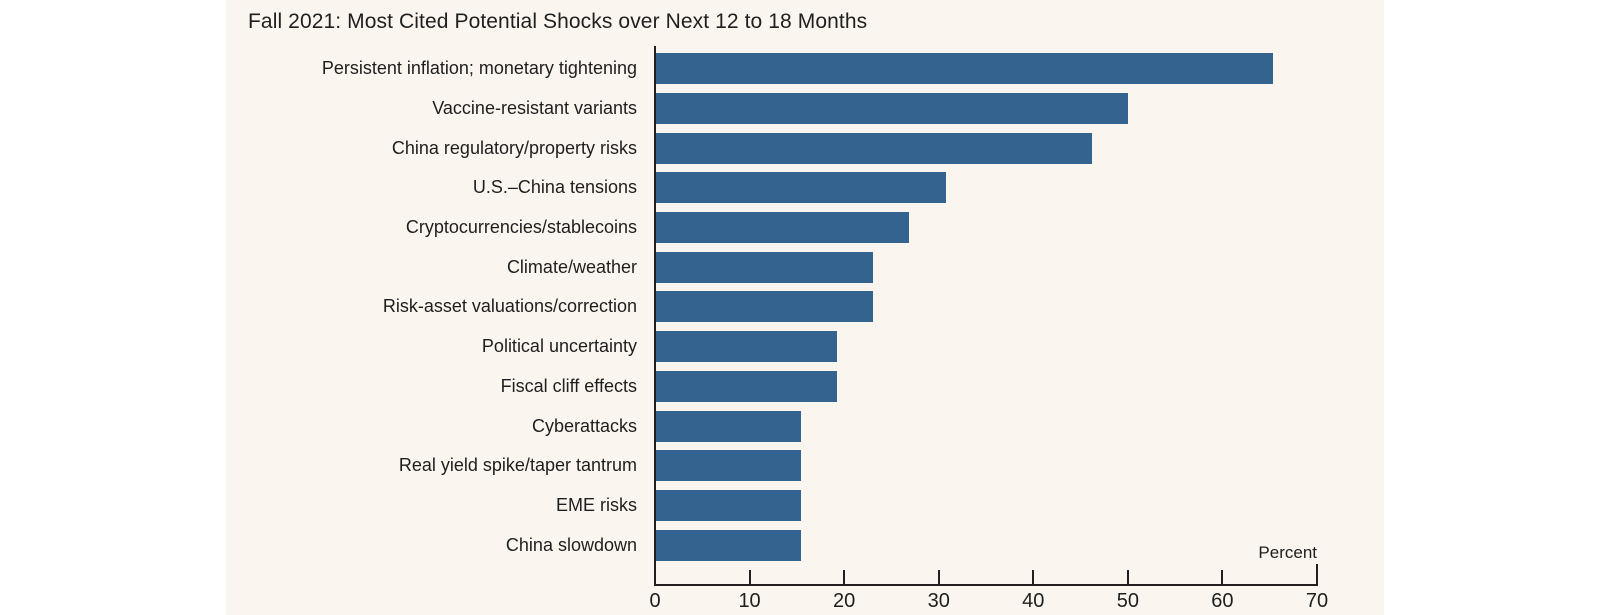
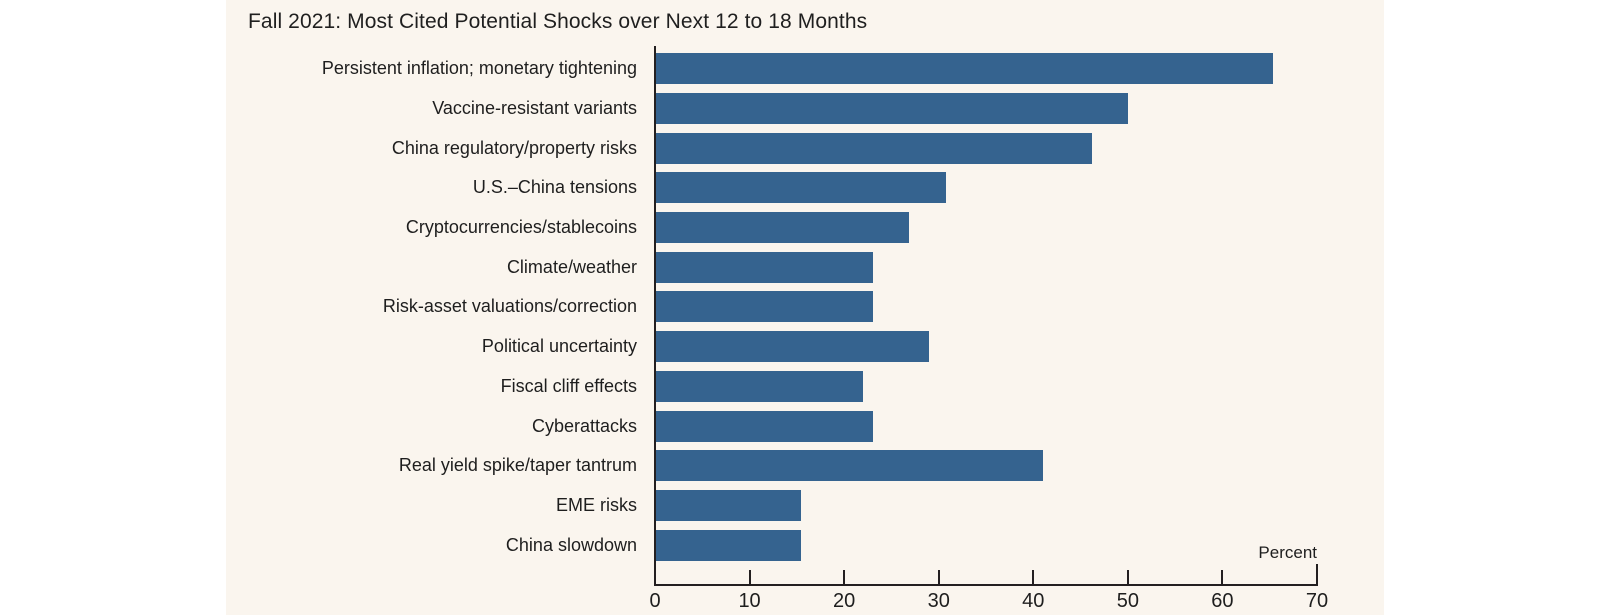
Political uncertainty: 19 -> 29
Fiscal cliff effects: 19 -> 22
Cyberattacks: 15 -> 23
Real yield spike/taper tantrum: 15 -> 41
